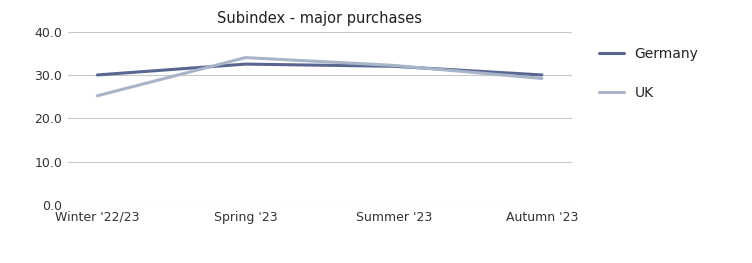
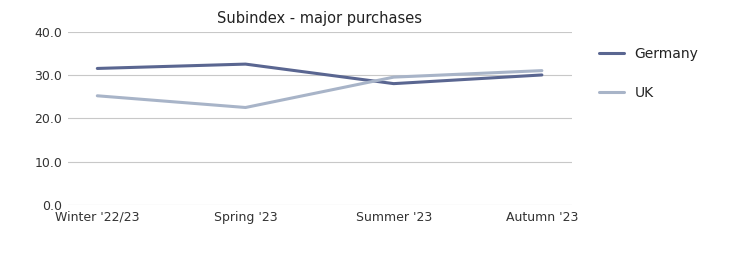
Germany/Winter '22/23: 30.0 -> 31.5
UK/Spring '23: 34.0 -> 22.5
Germany/Summer '23: 32.0 -> 28.0
UK/Summer '23: 32.2 -> 29.5
UK/Autumn '23: 29.2 -> 31.0
